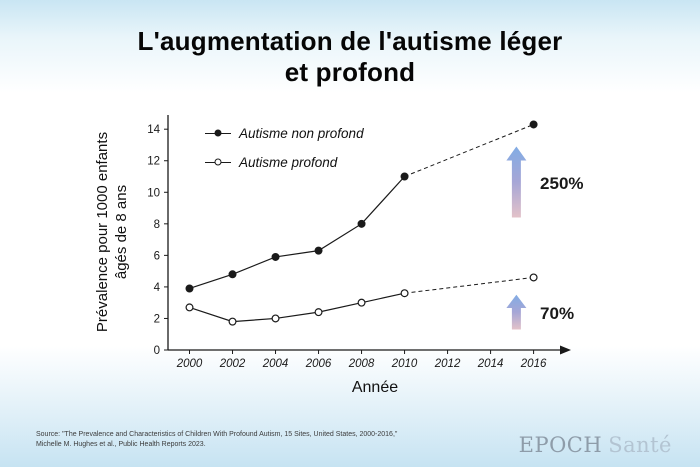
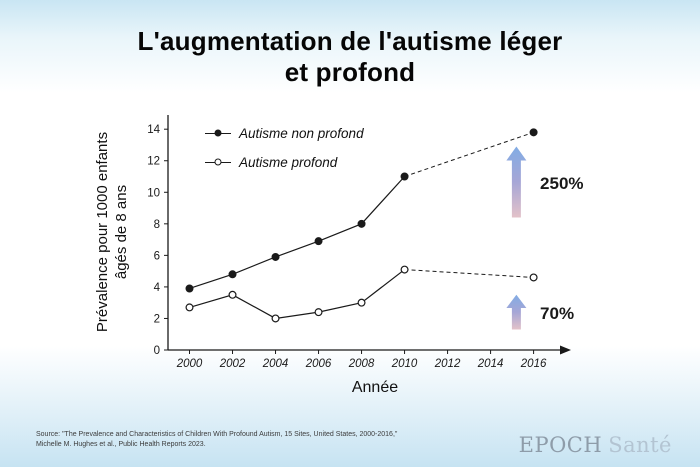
Autisme profond/2002: 1.8 -> 3.5
Autisme non profond/2006: 6.3 -> 6.9
Autisme profond/2010: 3.6 -> 5.1
Autisme non profond/2016: 14.3 -> 13.8
